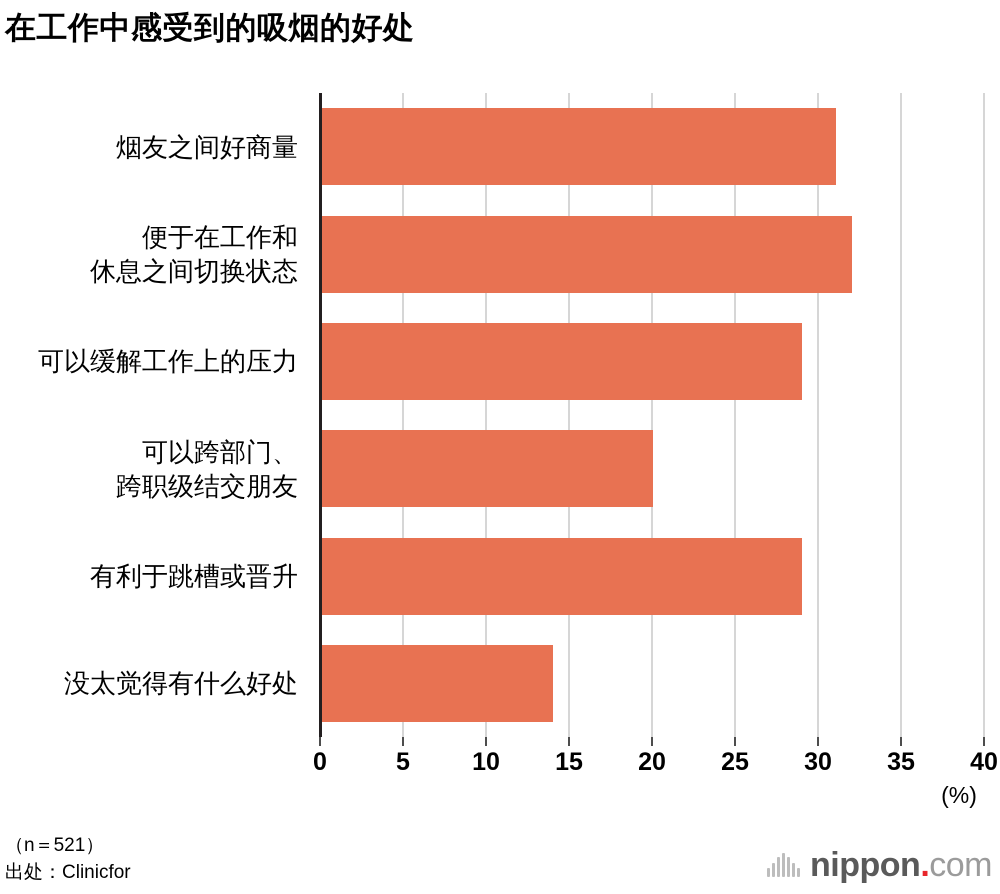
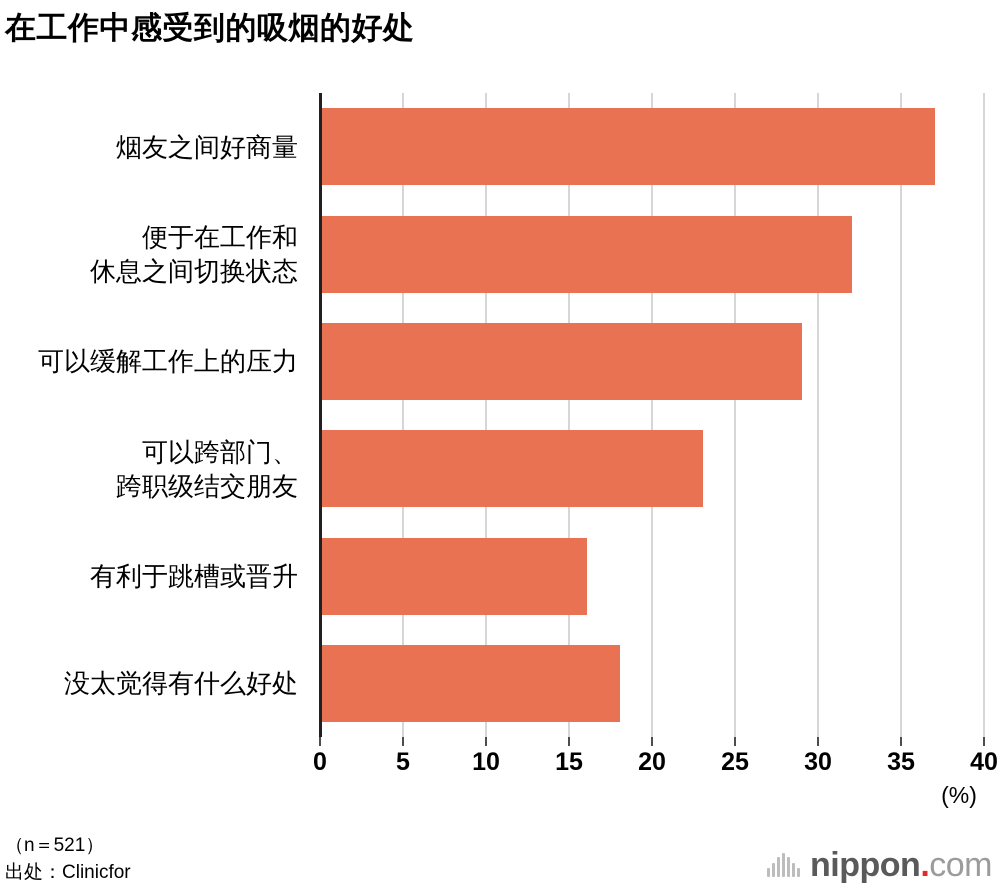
烟友之间好商量: 31 -> 37
可以跨部门、 跨职级结交朋友: 20 -> 23
有利于跳槽或晋升: 29 -> 16
没太觉得有什么好处: 14 -> 18
